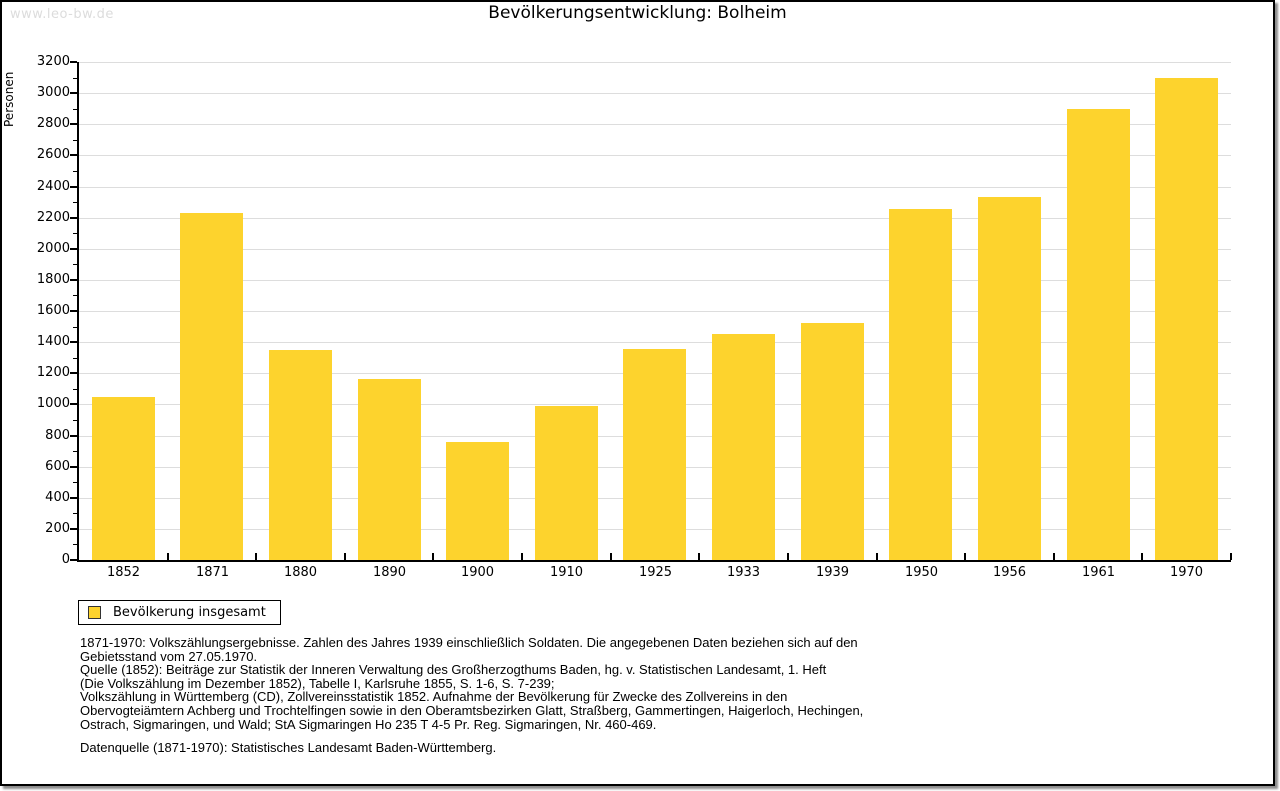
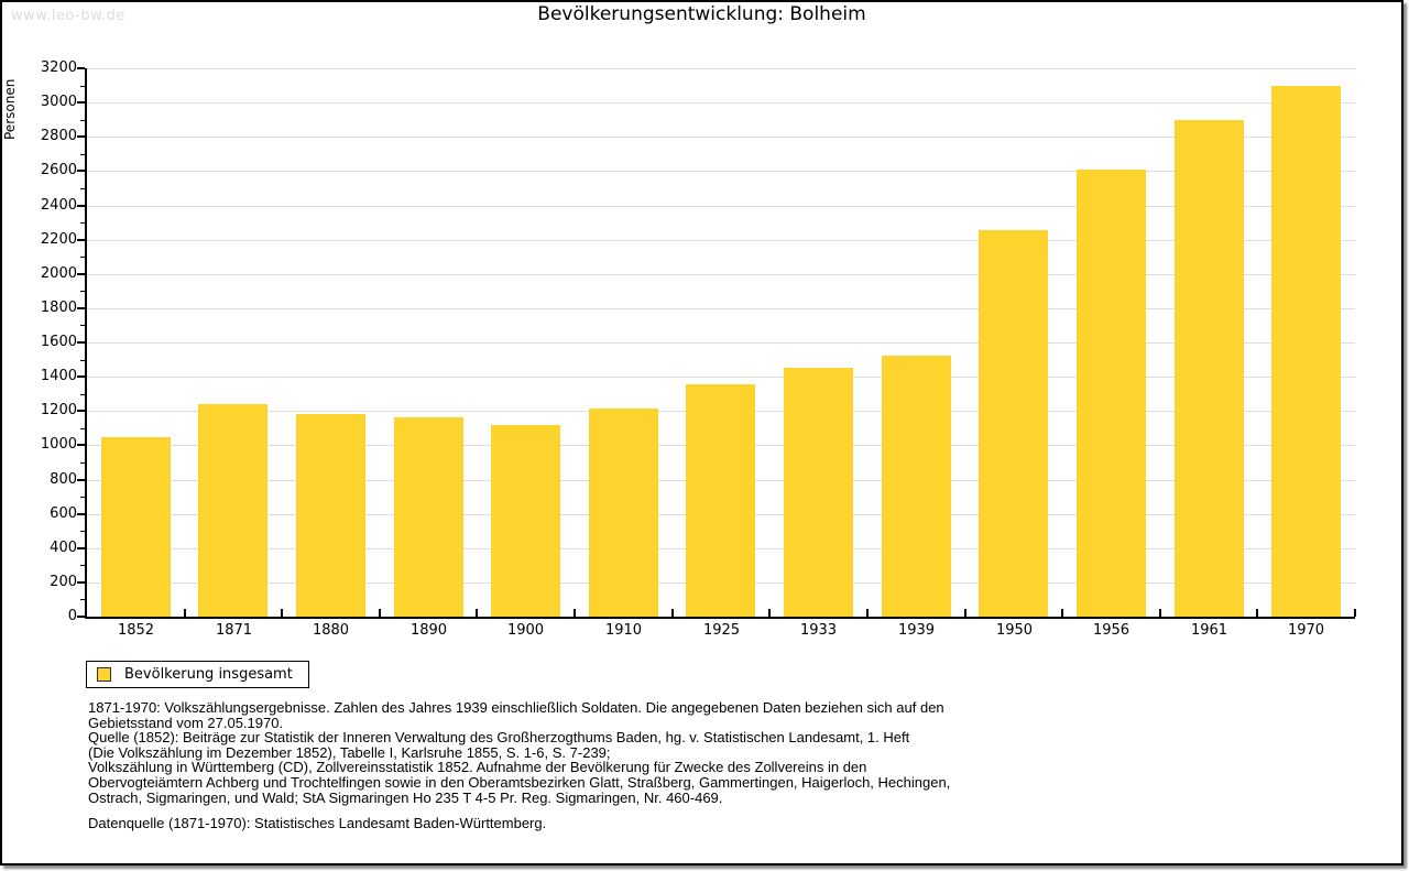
1871: 2230 -> 1240
1880: 1350 -> 1180
1900: 760 -> 1120
1910: 990 -> 1220
1956: 2330 -> 2610
